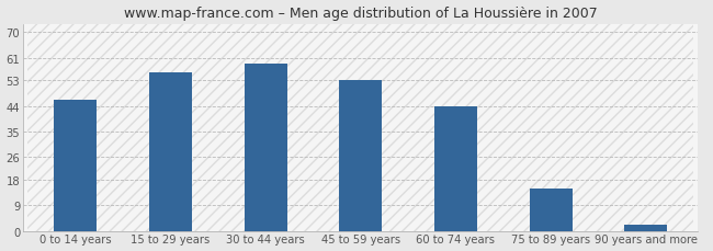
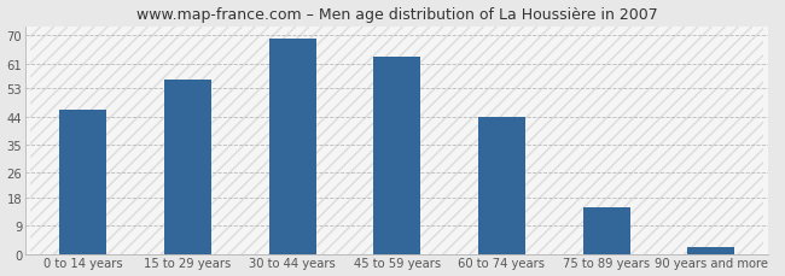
30 to 44 years: 59 -> 69
45 to 59 years: 53 -> 63
